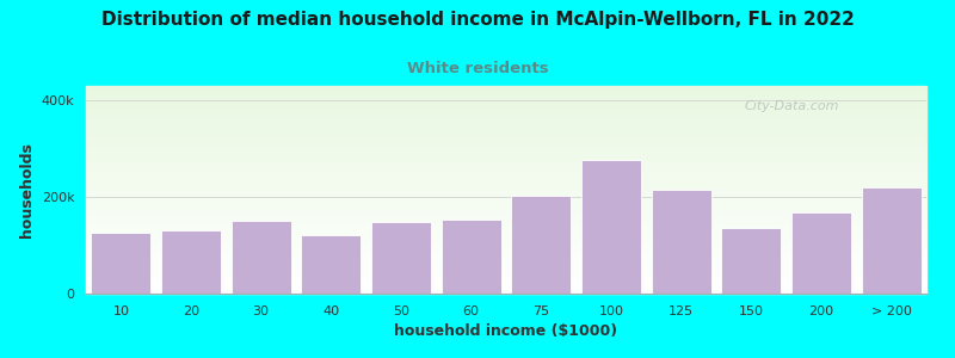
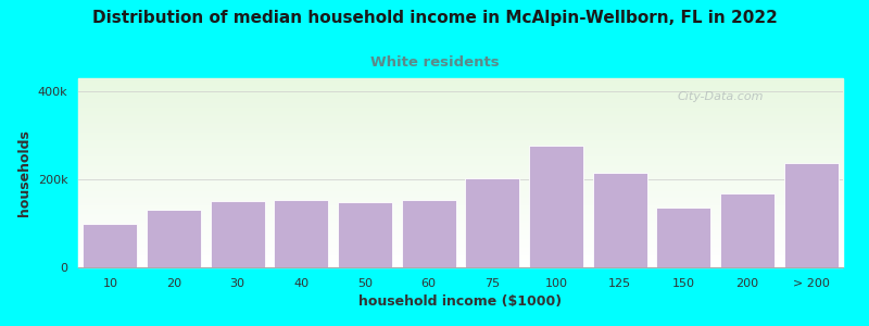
10: 125k -> 100k
40: 120k -> 152k
> 200: 220k -> 238k
